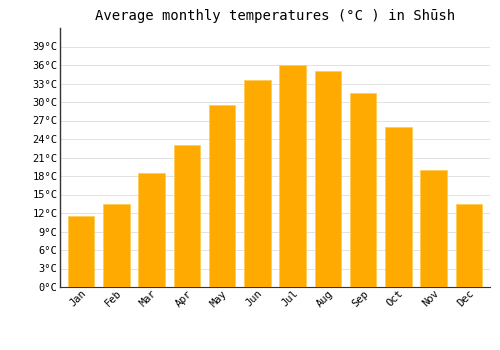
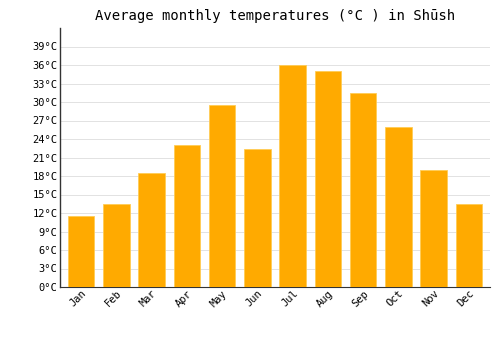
Jun: 33.5°C -> 22.4°C
